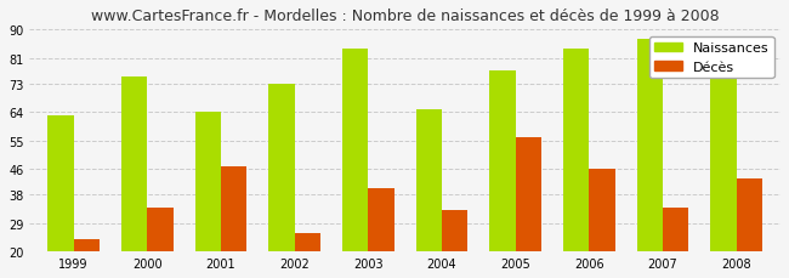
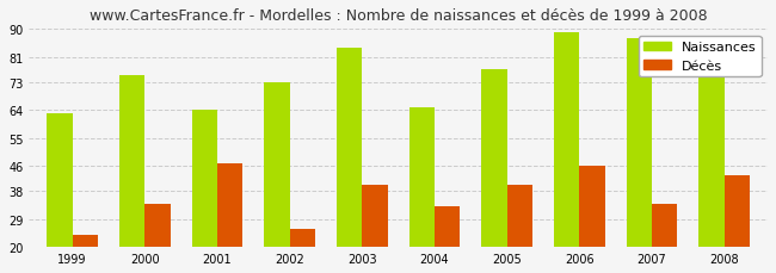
Décès/2005: 56 -> 40
Naissances/2006: 84 -> 89
